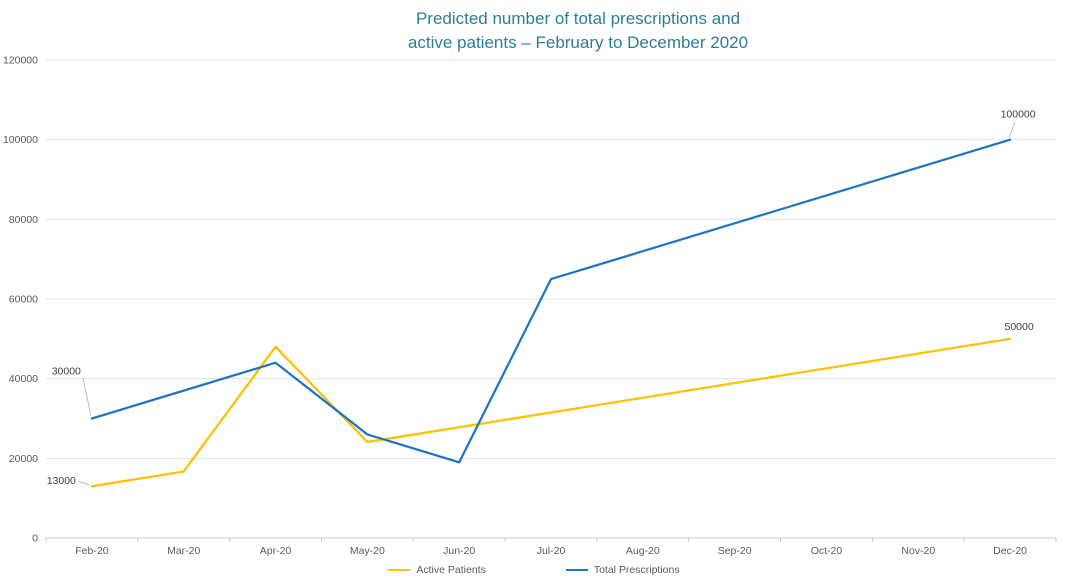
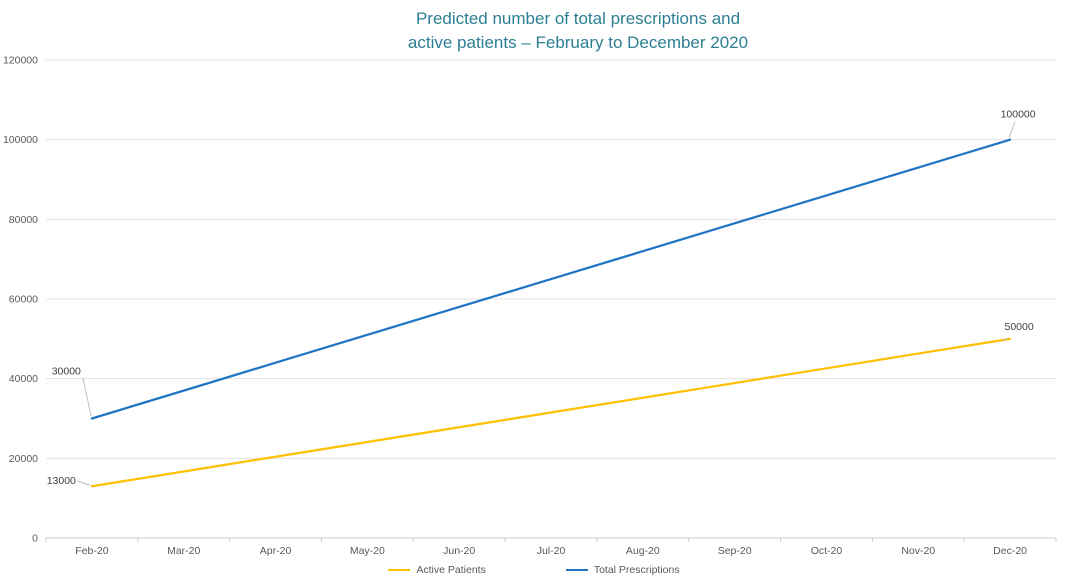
Active Patients/Apr-20: 48000 -> 20000
Total Prescriptions/May-20: 26000 -> 51000
Total Prescriptions/Jun-20: 19000 -> 58000
